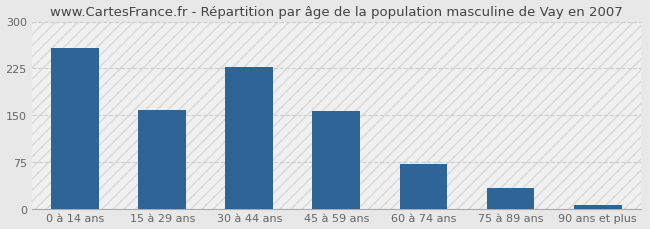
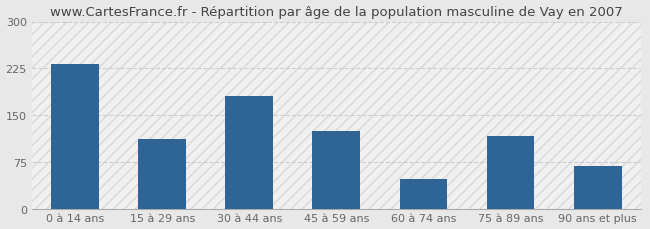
0 à 14 ans: 258 -> 232
15 à 29 ans: 158 -> 112
30 à 44 ans: 227 -> 180
45 à 59 ans: 156 -> 124
60 à 74 ans: 71 -> 48
75 à 89 ans: 33 -> 116
90 ans et plus: 5 -> 68
